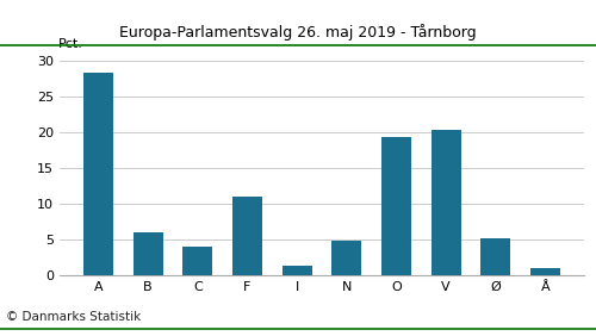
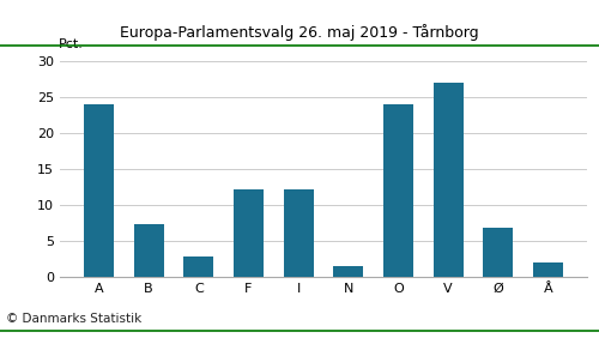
A: 28.3 -> 24.0
B: 6.0 -> 7.4
C: 4.0 -> 2.8
F: 11.0 -> 12.2
I: 1.4 -> 12.2
N: 4.8 -> 1.6
O: 19.4 -> 24.0
V: 20.3 -> 27.0
Ø: 5.2 -> 6.8
Å: 1.0 -> 2.0
